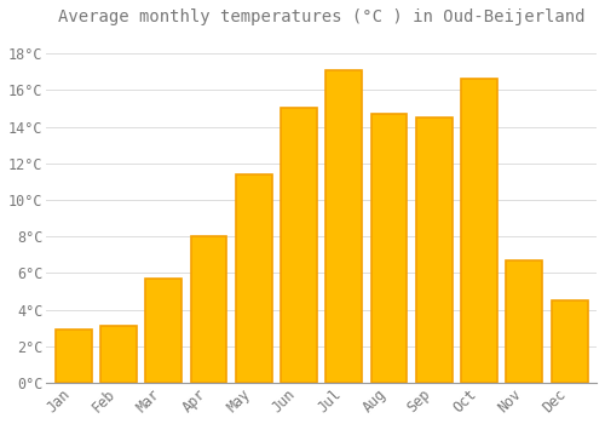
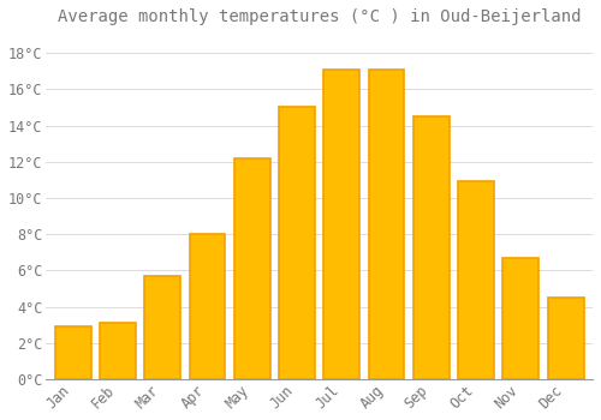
May: 11.4°C -> 12.2°C
Aug: 14.7°C -> 17.1°C
Oct: 16.6°C -> 10.9°C
